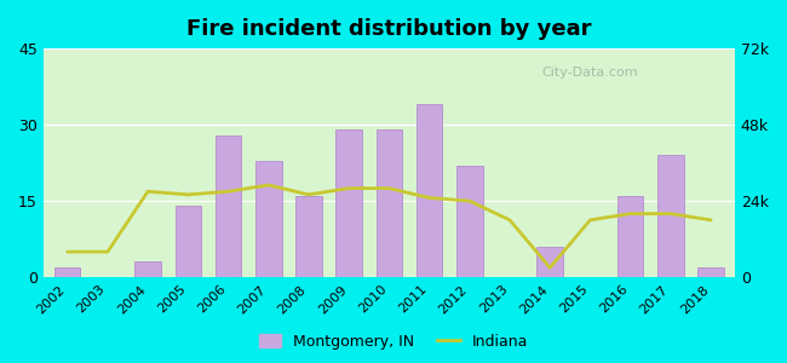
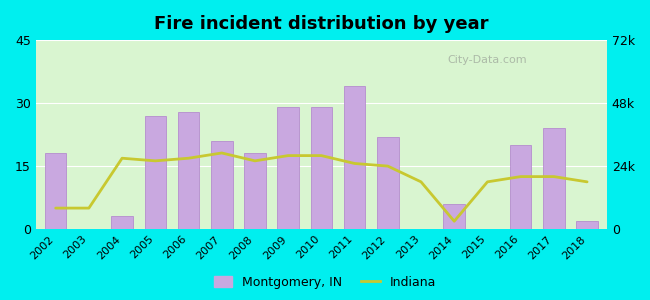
Montgomery, IN/2002: 2 -> 18
Montgomery, IN/2005: 14 -> 27
Montgomery, IN/2007: 23 -> 21
Montgomery, IN/2008: 16 -> 18
Montgomery, IN/2016: 16 -> 20
